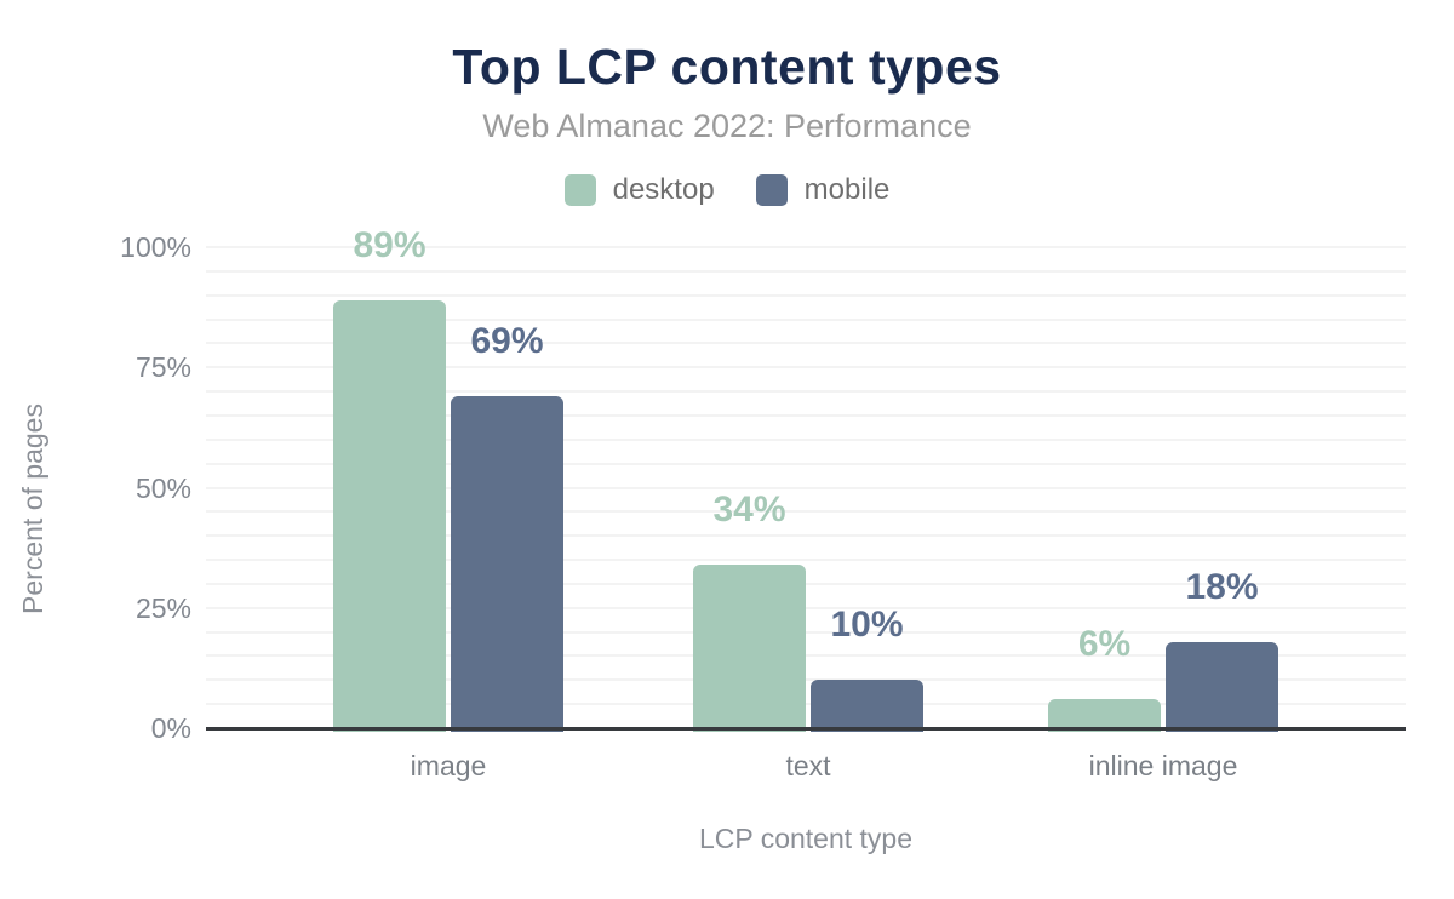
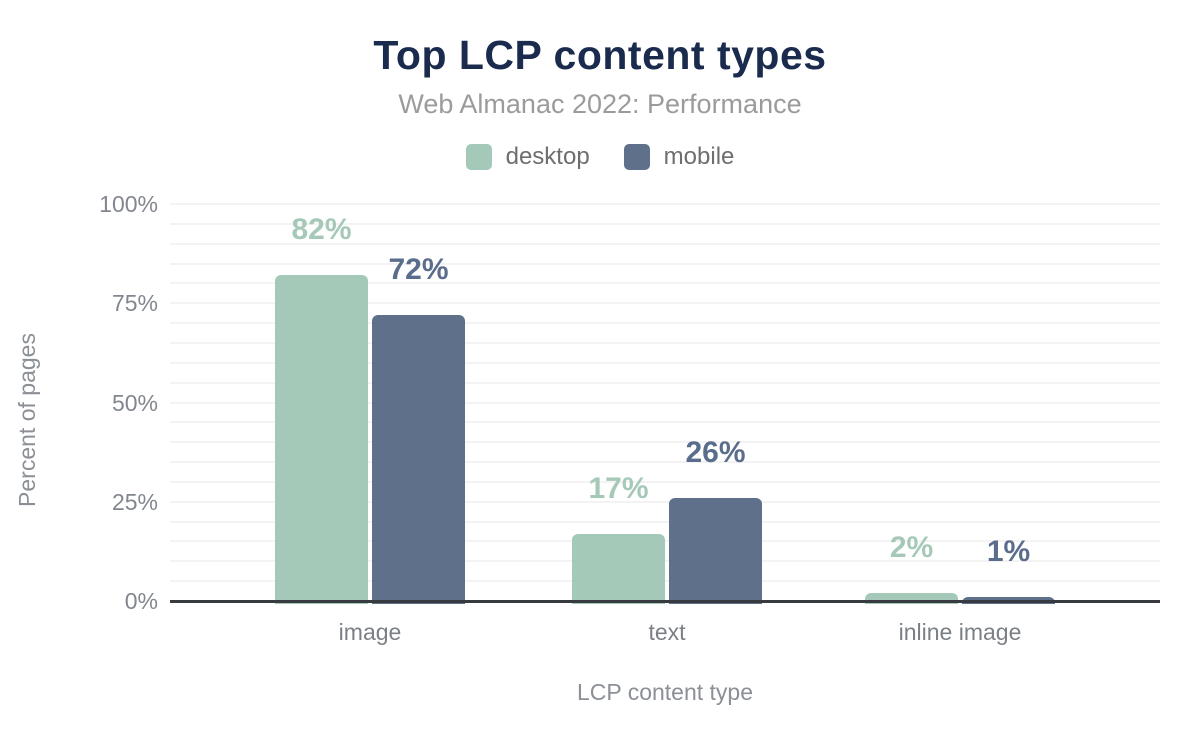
desktop/image: 89% -> 82%
mobile/image: 69% -> 72%
desktop/text: 34% -> 17%
mobile/text: 10% -> 26%
desktop/inline image: 6% -> 2%
mobile/inline image: 18% -> 1%
